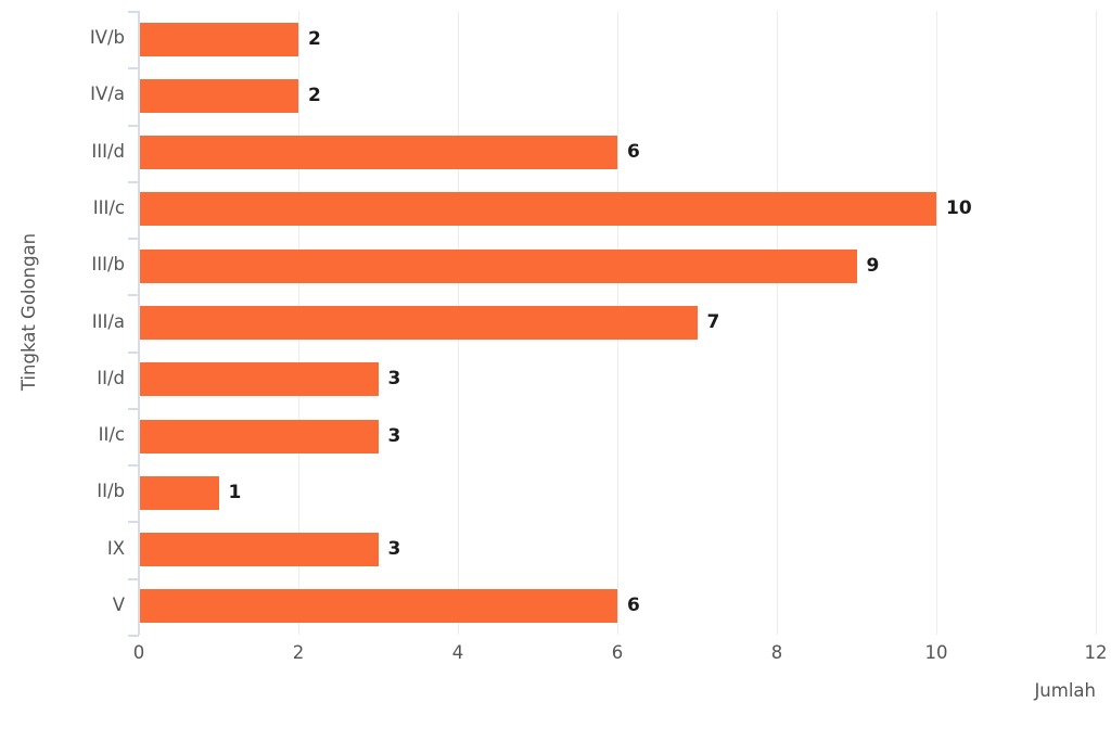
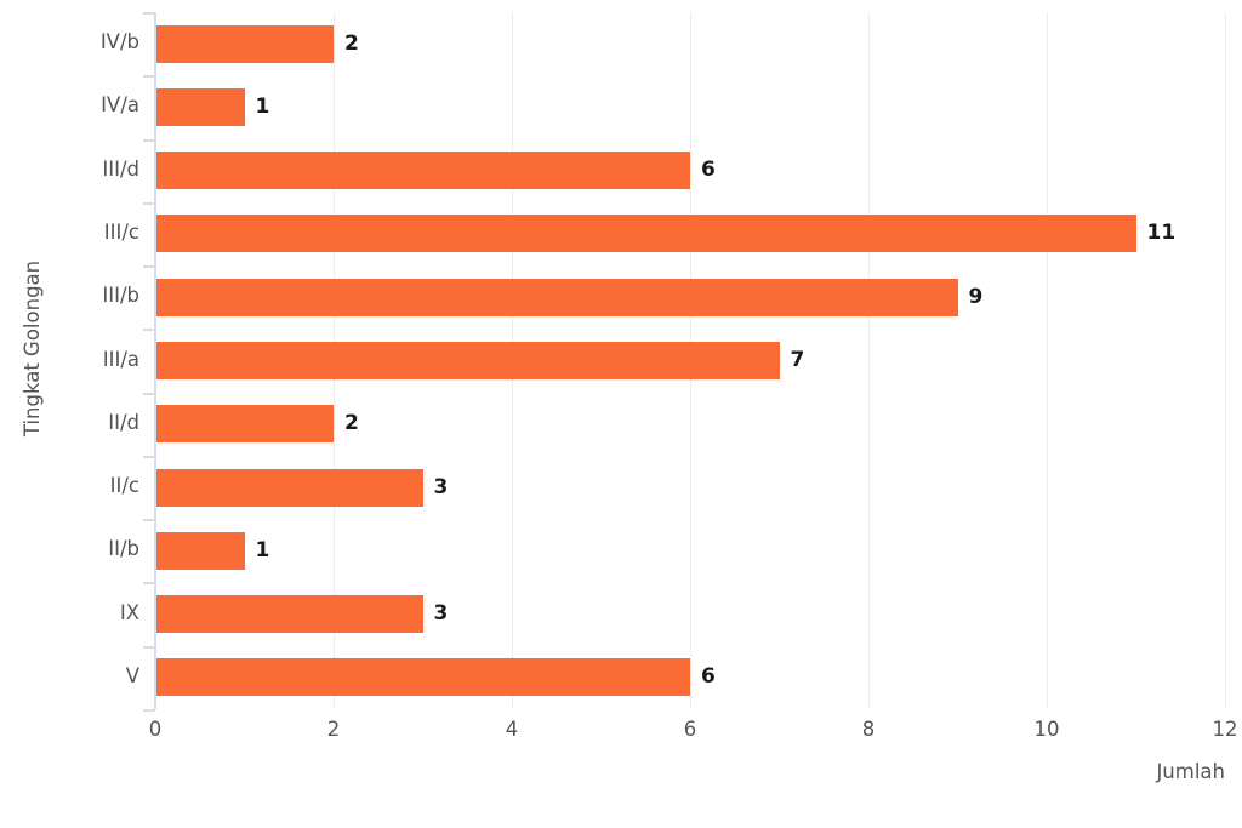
IV/a: 2 -> 1
III/c: 10 -> 11
II/d: 3 -> 2
